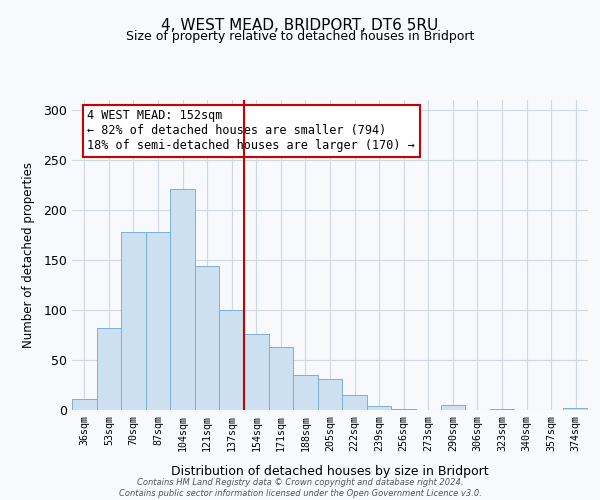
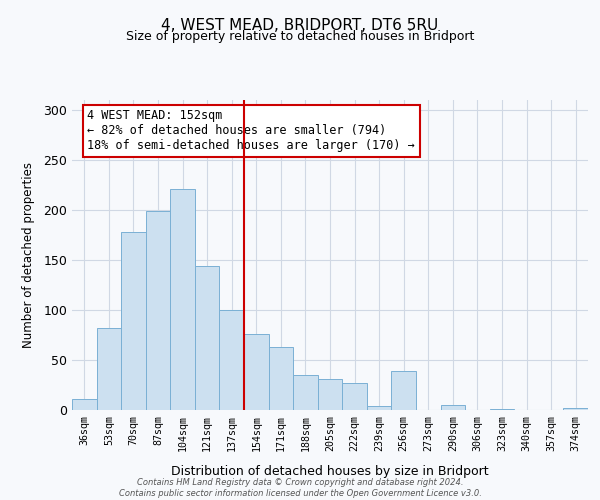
87sqm: 178 -> 199
222sqm: 15 -> 27
256sqm: 1 -> 39
